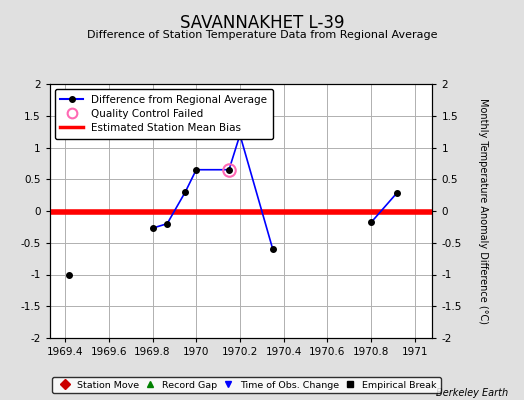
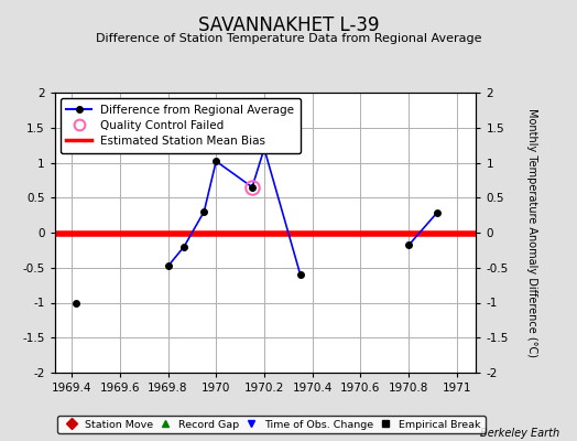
1969.8: -0.27 -> -0.48
1970: 0.65 -> 1.02
